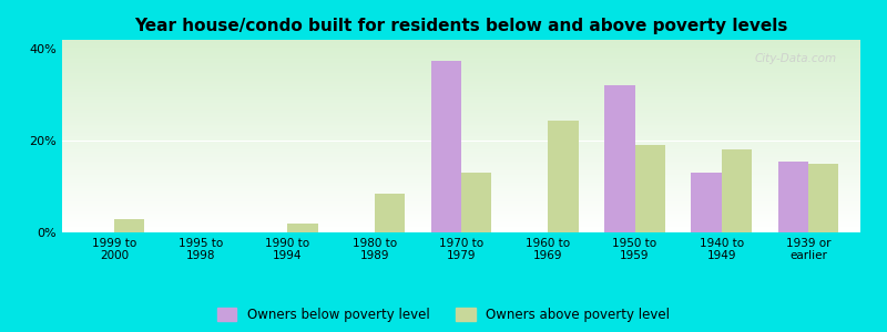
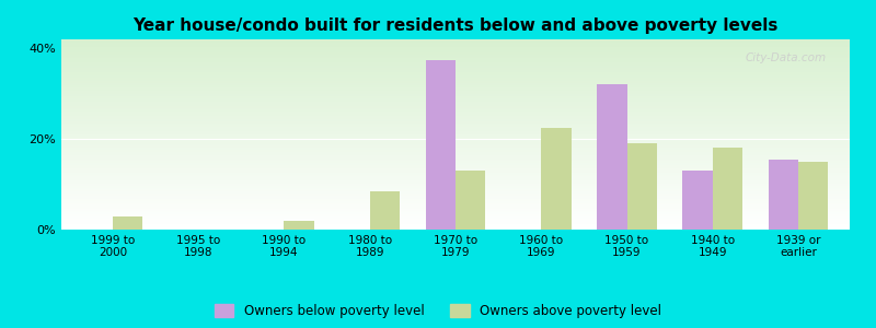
Owners above poverty level/1960 to 1969: 24.5% -> 22.5%
